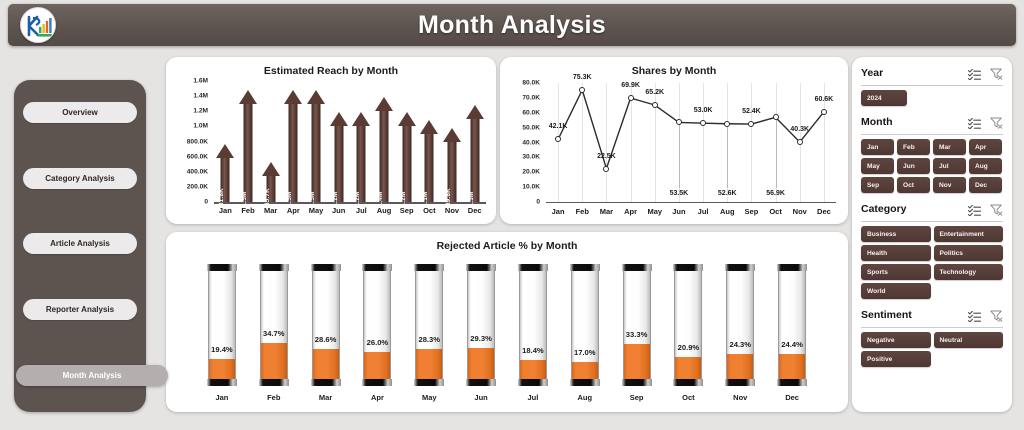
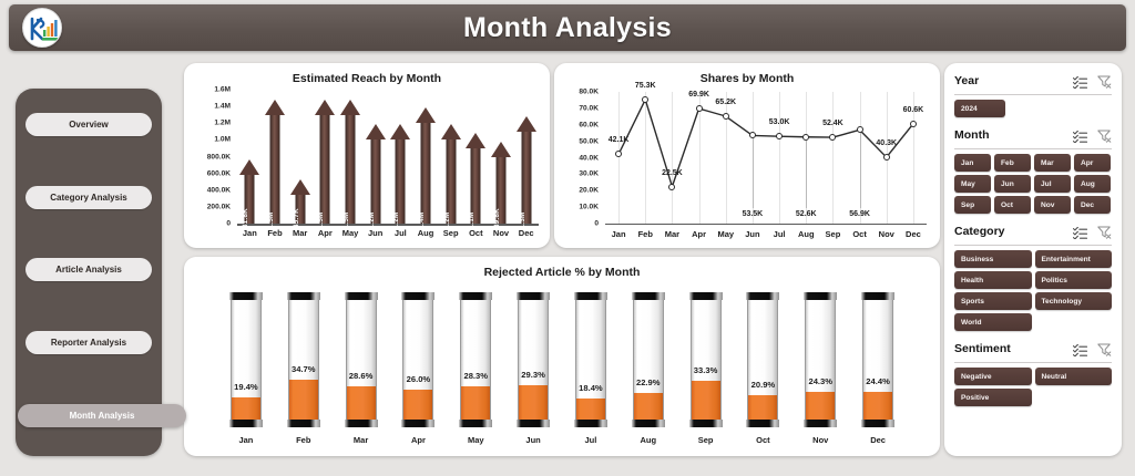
Rejected Article % by Month/Aug: 17.0% -> 22.9%
